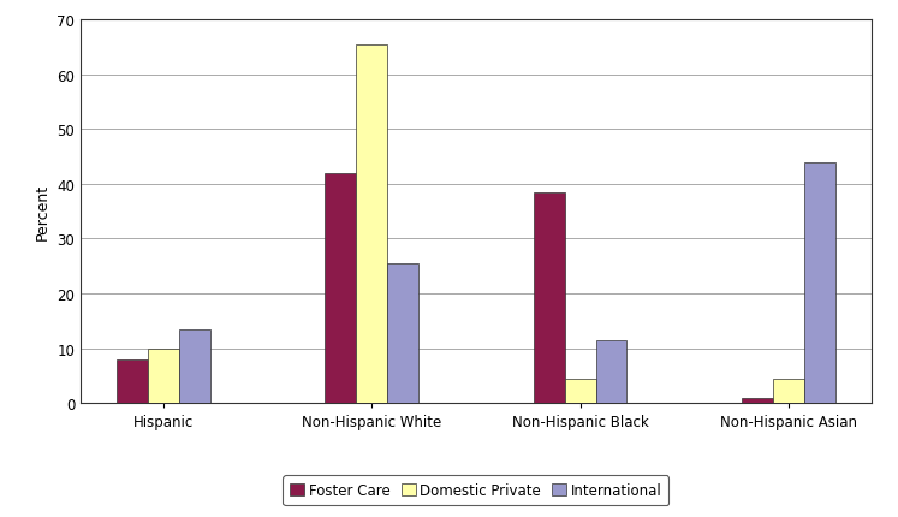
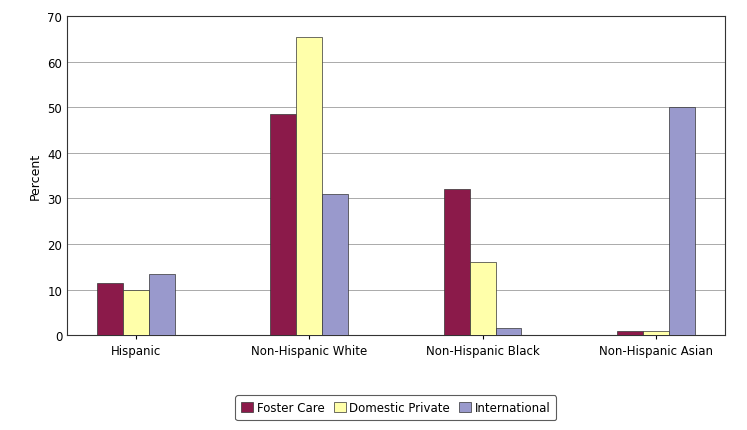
Foster Care/Hispanic: 8.0 -> 11.5
Foster Care/Non-Hispanic White: 42.0 -> 48.5
International/Non-Hispanic White: 25.5 -> 31.0
Foster Care/Non-Hispanic Black: 38.5 -> 32.0
Domestic Private/Non-Hispanic Black: 4.5 -> 16.0
International/Non-Hispanic Black: 11.5 -> 1.5
Domestic Private/Non-Hispanic Asian: 4.5 -> 1.0
International/Non-Hispanic Asian: 44.0 -> 50.0
